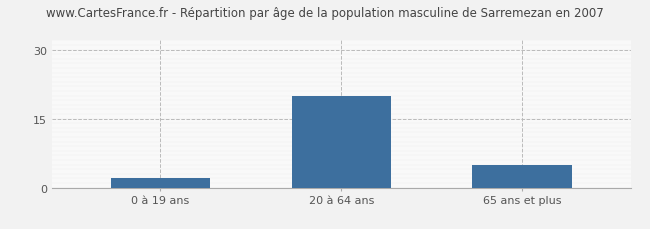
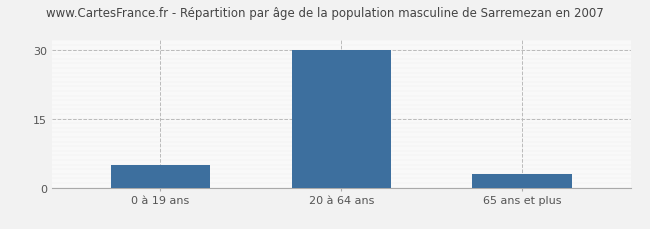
0 à 19 ans: 2 -> 5
20 à 64 ans: 20 -> 30
65 ans et plus: 5 -> 3
